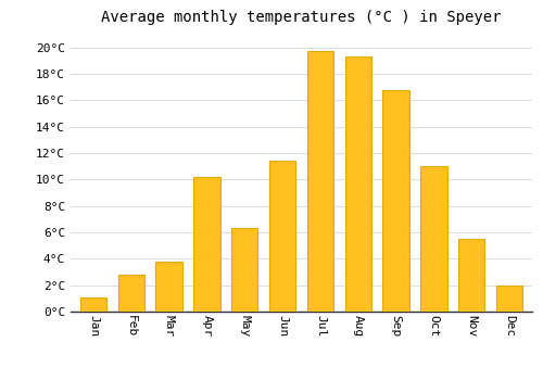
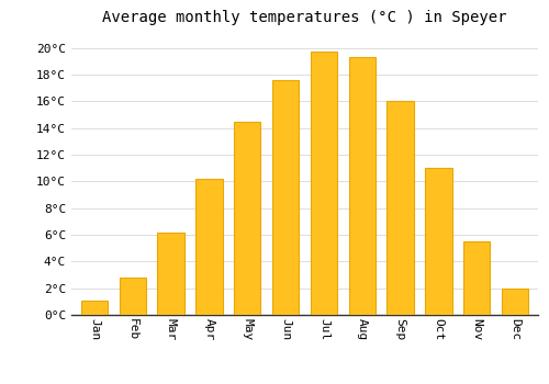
Mar: 3.8°C -> 6.2°C
May: 6.3°C -> 14.5°C
Jun: 11.4°C -> 17.6°C
Sep: 16.8°C -> 16.0°C
